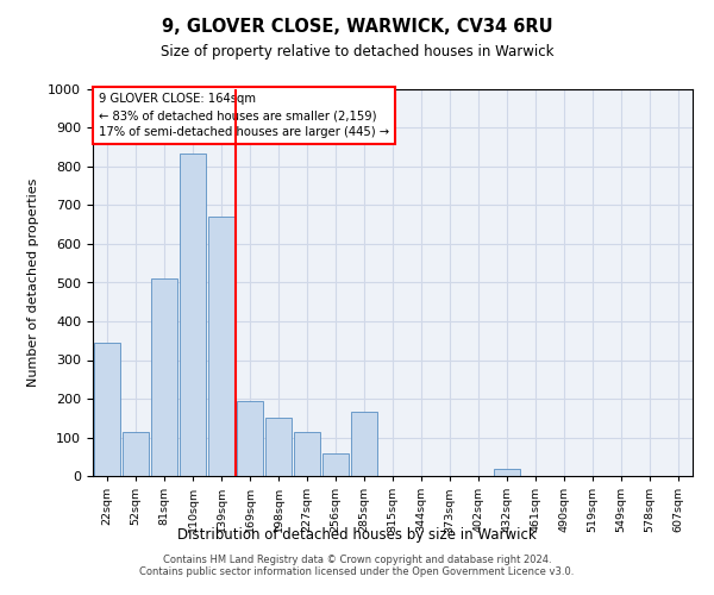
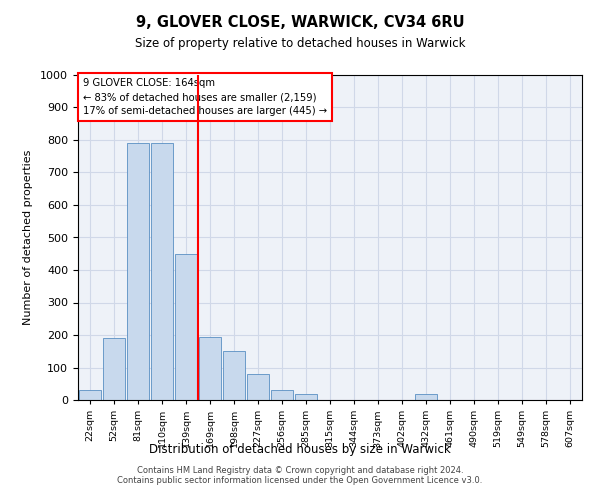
22sqm: 345 -> 30
52sqm: 115 -> 190
81sqm: 510 -> 790
110sqm: 835 -> 790
139sqm: 670 -> 450
227sqm: 115 -> 80
256sqm: 60 -> 30
285sqm: 165 -> 20
